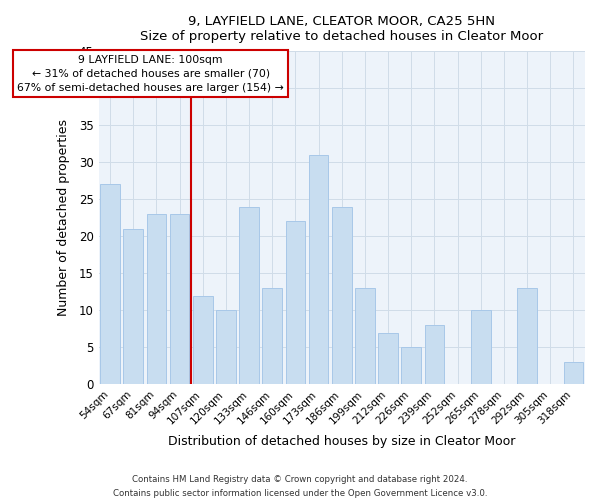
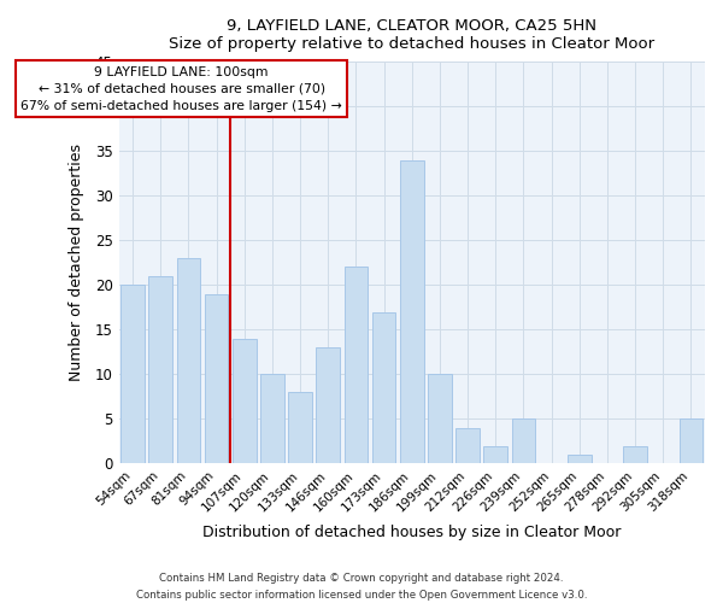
54sqm: 27 -> 20
94sqm: 23 -> 19
107sqm: 12 -> 14
133sqm: 24 -> 8
173sqm: 31 -> 17
186sqm: 24 -> 34
199sqm: 13 -> 10
212sqm: 7 -> 4
226sqm: 5 -> 2
239sqm: 8 -> 5
265sqm: 10 -> 1
292sqm: 13 -> 2
318sqm: 3 -> 5
